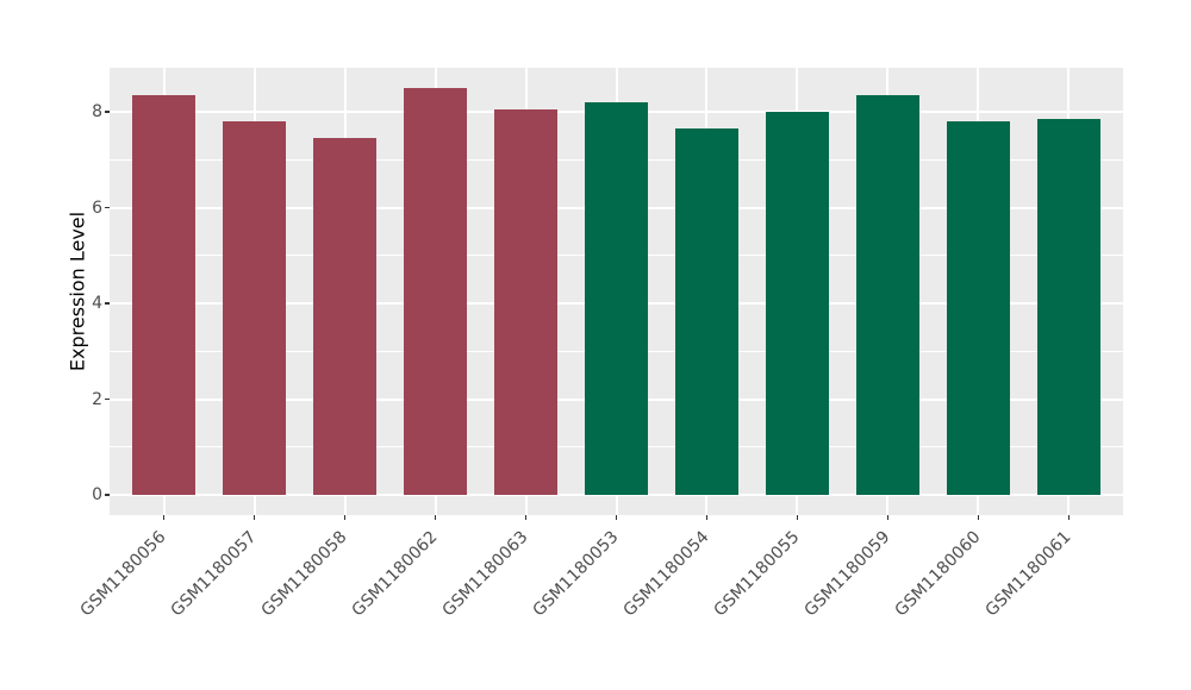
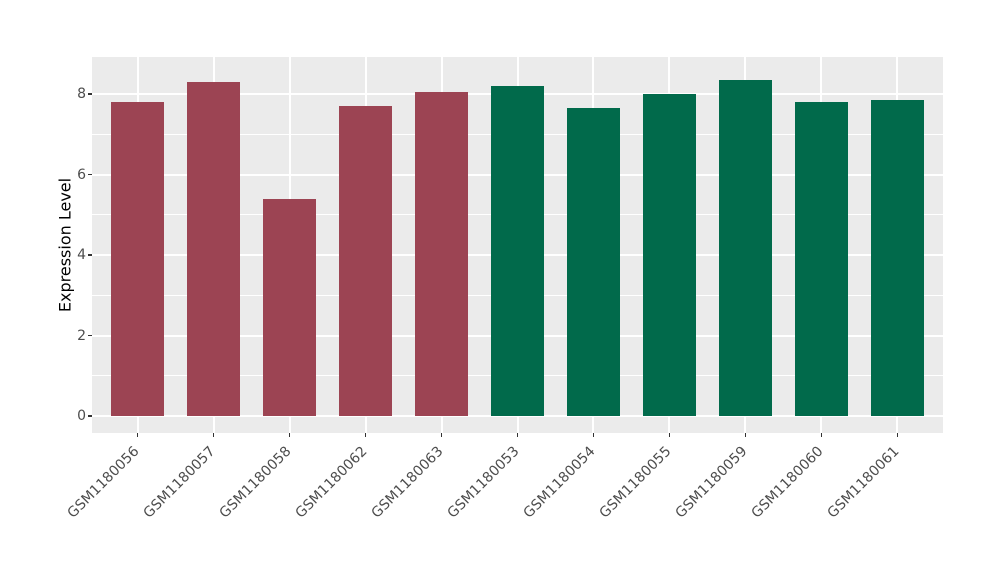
GSM1180056: 8.3 -> 7.8
GSM1180057: 7.8 -> 8.3
GSM1180058: 7.5 -> 5.4
GSM1180062: 8.5 -> 7.7
